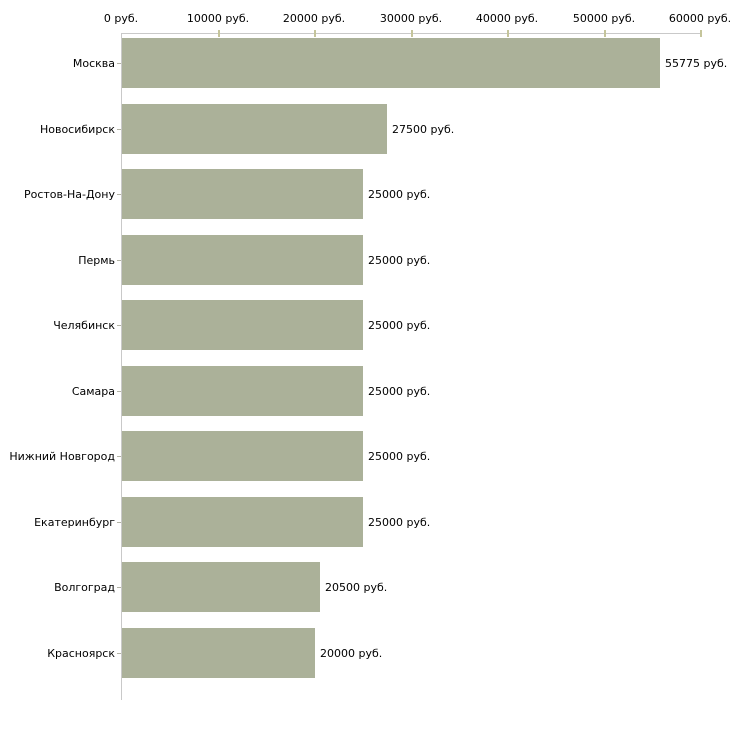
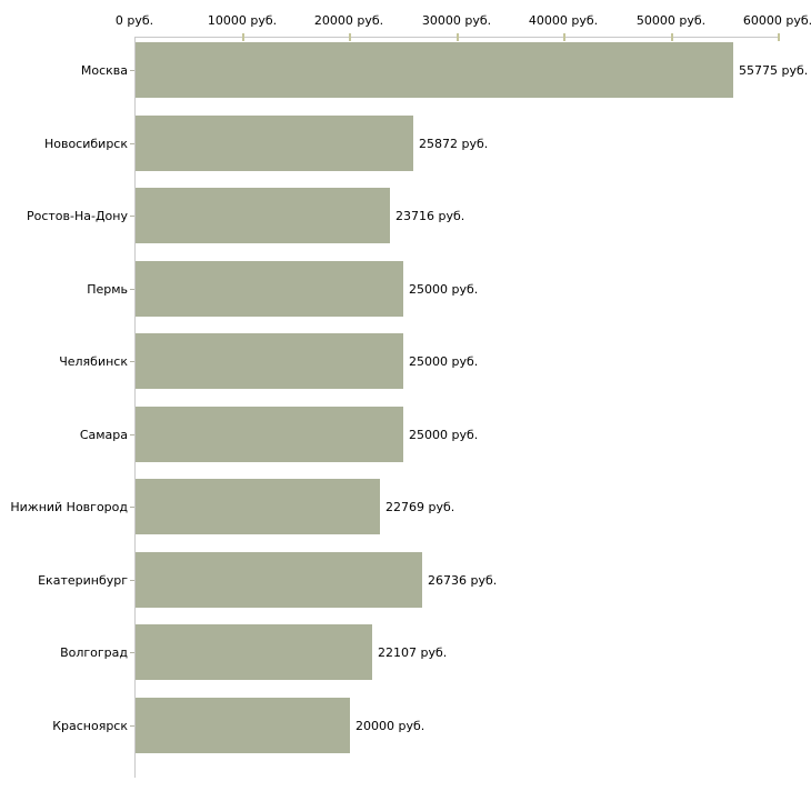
Новосибирск: 27500 -> 25872
Ростов-На-Дону: 25000 -> 23716
Нижний Новгород: 25000 -> 22769
Екатеринбург: 25000 -> 26736
Волгоград: 20500 -> 22107
